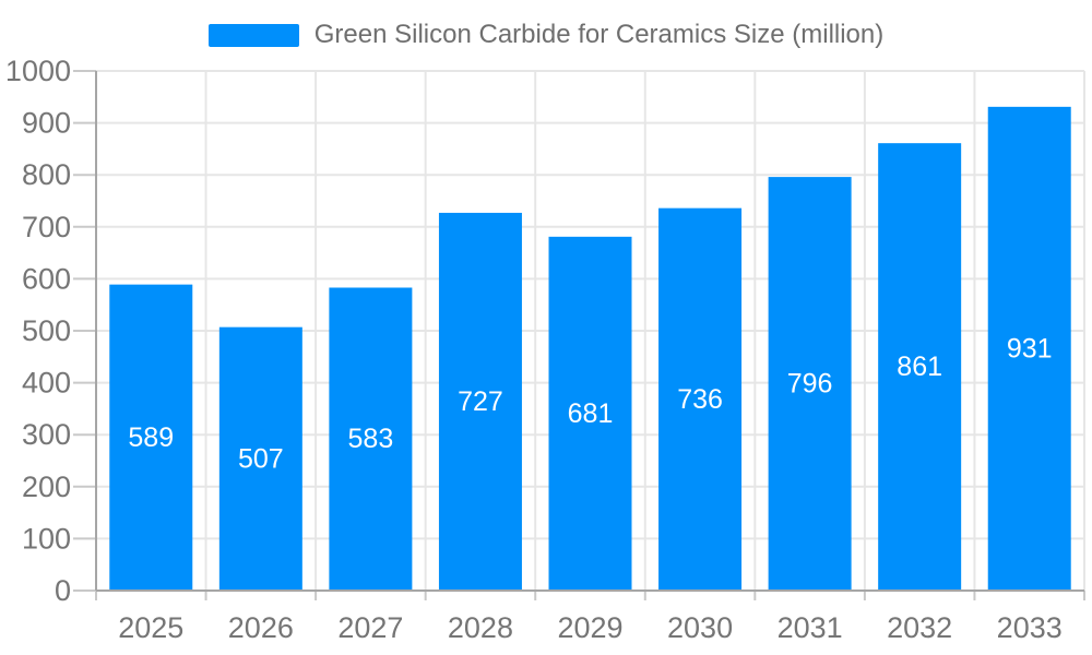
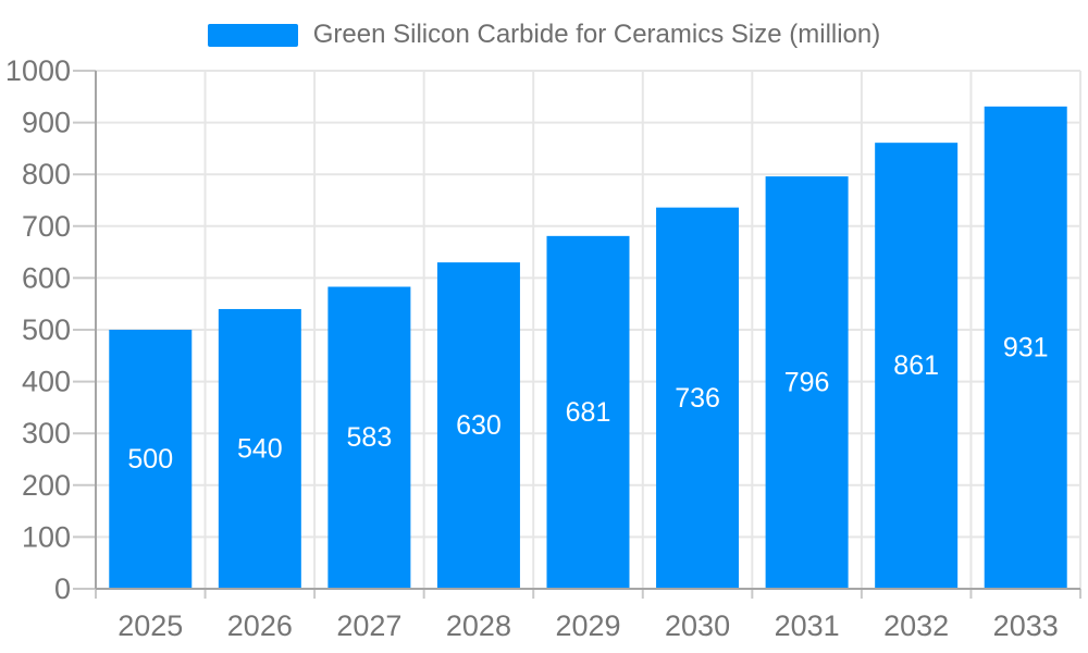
2025: 589 -> 500
2026: 507 -> 540
2028: 727 -> 630
